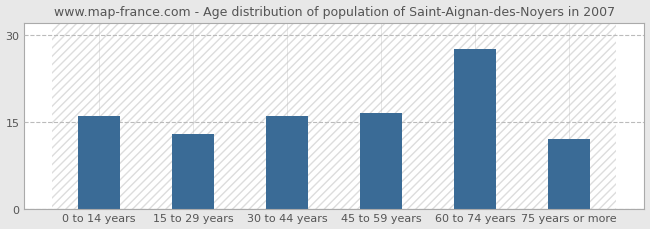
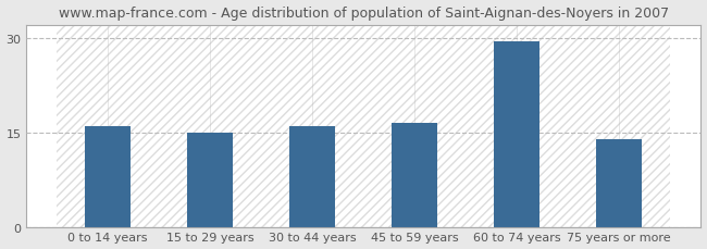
15 to 29 years: 13.0 -> 15.0
60 to 74 years: 27.5 -> 29.4
75 years or more: 12.0 -> 14.0
